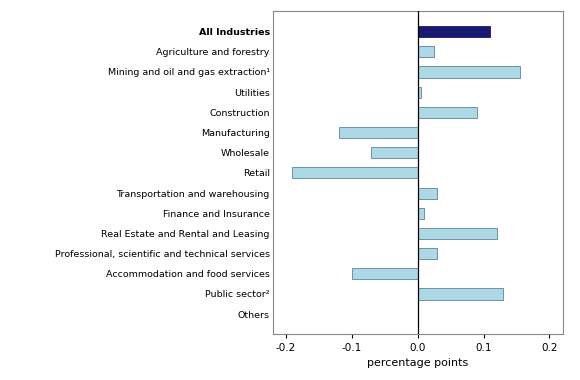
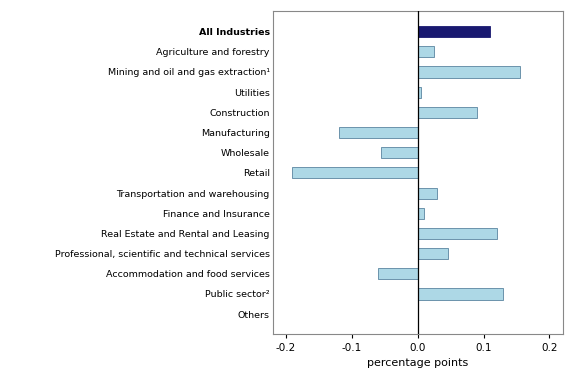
Wholesale: -0.070 -> -0.056
Professional, scientific and technical services: 0.030 -> 0.046
Accommodation and food services: -0.100 -> -0.060
